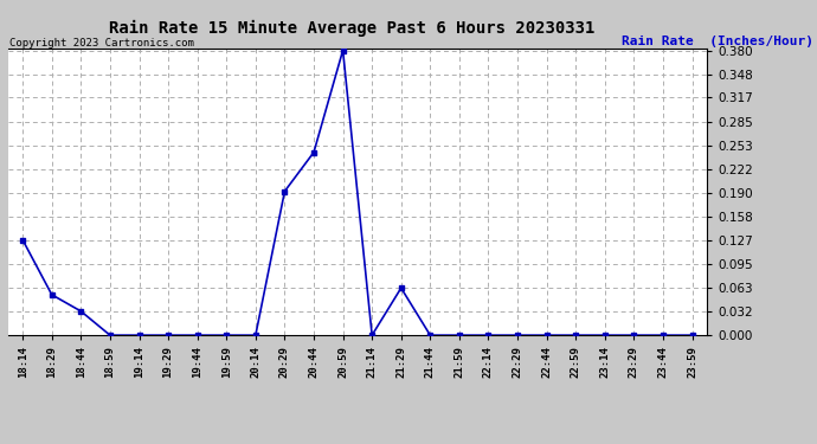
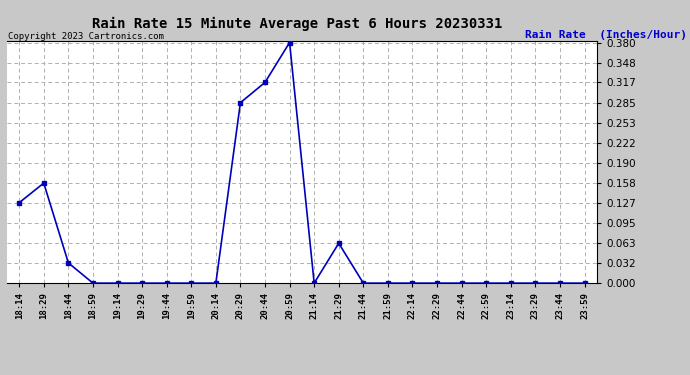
18:29: 0.054 -> 0.158
20:29: 0.192 -> 0.285
20:44: 0.244 -> 0.317
